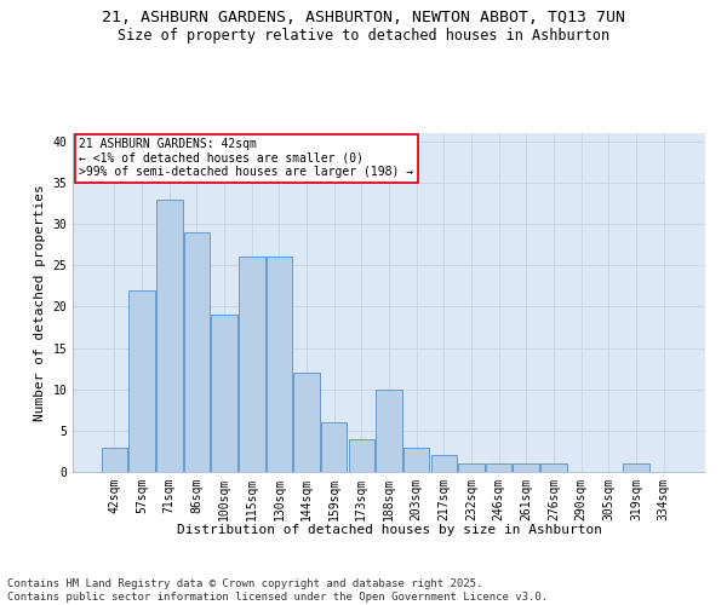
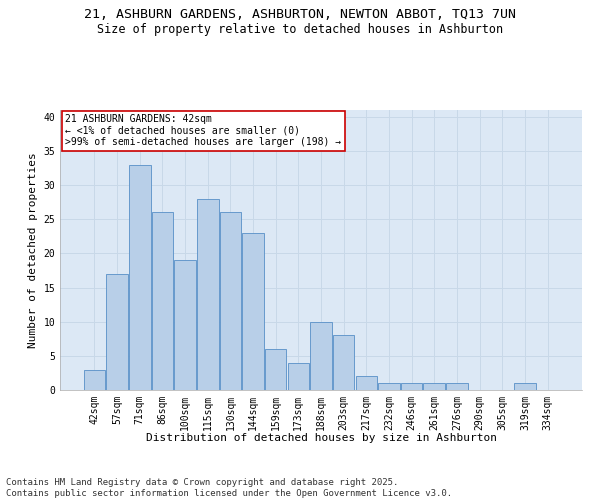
57sqm: 22 -> 17
86sqm: 29 -> 26
115sqm: 26 -> 28
144sqm: 12 -> 23
203sqm: 3 -> 8
